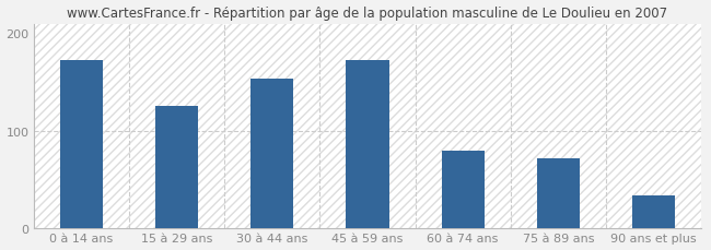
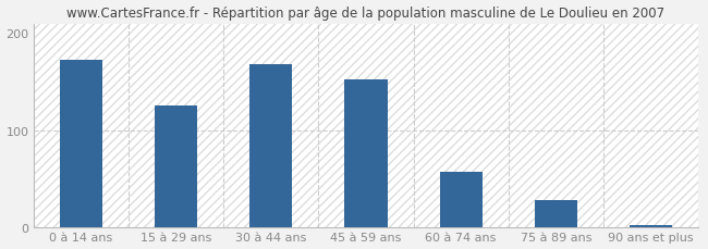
30 à 44 ans: 154 -> 168
45 à 59 ans: 172 -> 152
60 à 74 ans: 80 -> 57
75 à 89 ans: 72 -> 28
90 ans et plus: 34 -> 2
